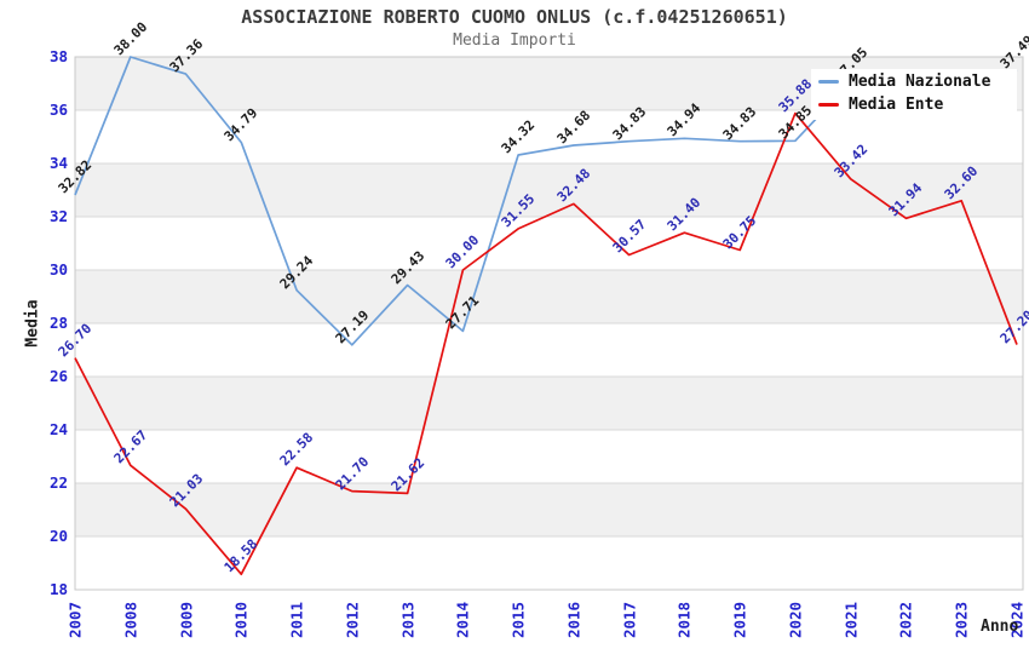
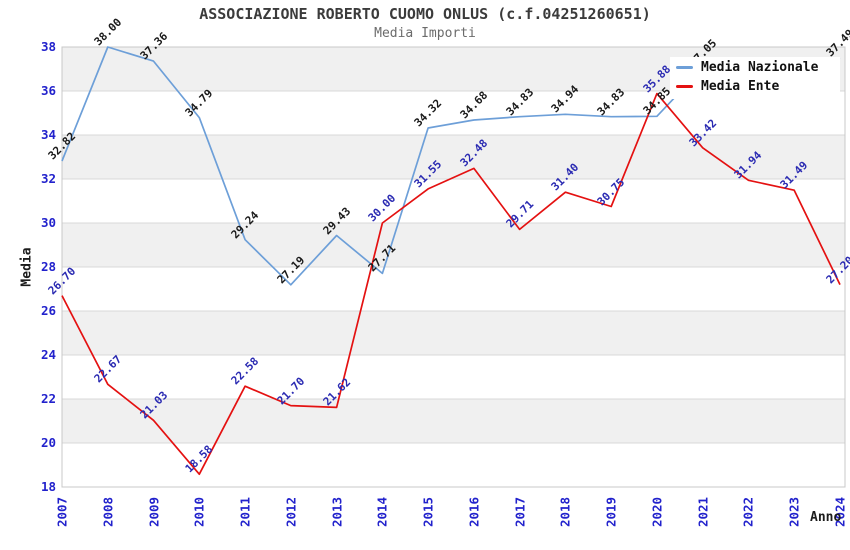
Media Ente/2017: 30.57 -> 29.71
Media Ente/2023: 32.60 -> 31.49
